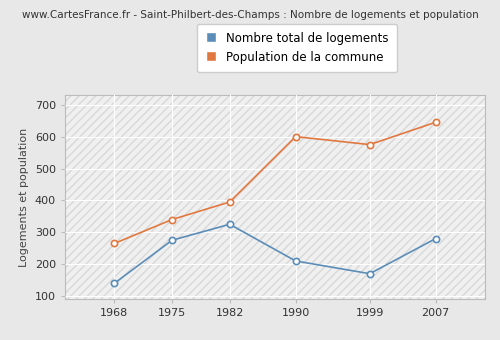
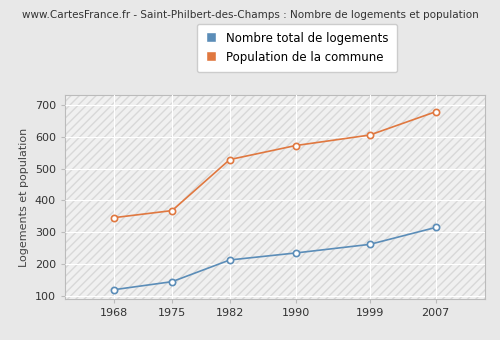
Nombre total de logements/1968: 140 -> 120
Population de la commune/1968: 265 -> 346
Nombre total de logements/1975: 275 -> 145
Population de la commune/1975: 340 -> 368
Nombre total de logements/1982: 325 -> 213
Population de la commune/1982: 395 -> 528
Nombre total de logements/1990: 210 -> 235
Population de la commune/1990: 600 -> 572
Nombre total de logements/1999: 170 -> 262
Population de la commune/1999: 575 -> 605
Nombre total de logements/2007: 280 -> 315
Population de la commune/2007: 645 -> 678
